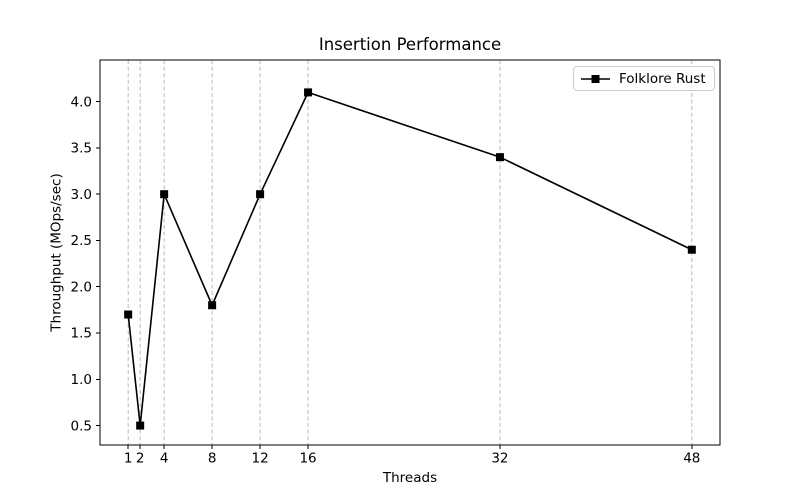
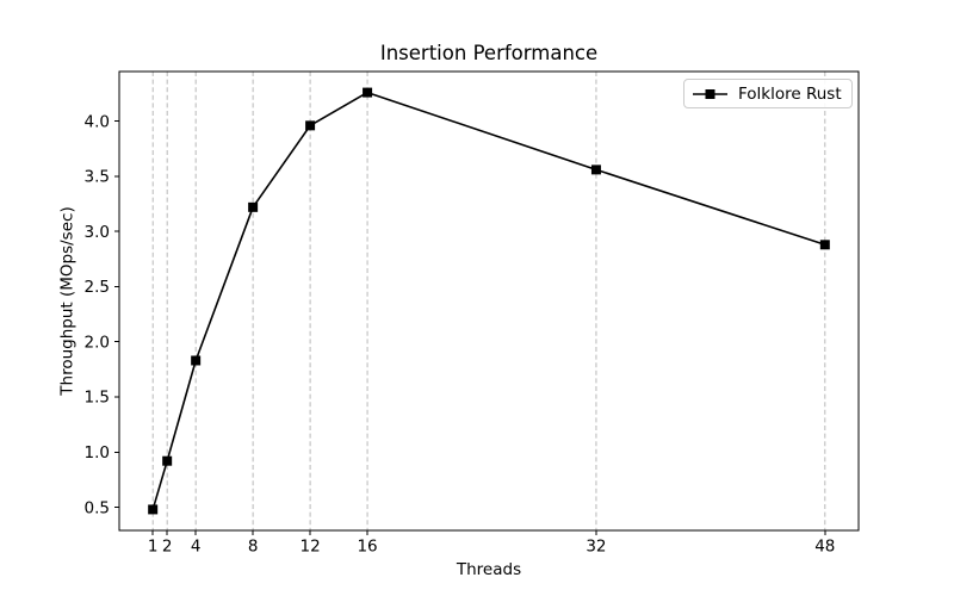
1: 1.7 -> 0.5
2: 0.5 -> 0.9
4: 3.0 -> 1.8
8: 1.8 -> 3.2
12: 3.0 -> 4.0
16: 4.1 -> 4.3
32: 3.4 -> 3.6
48: 2.4 -> 2.9
